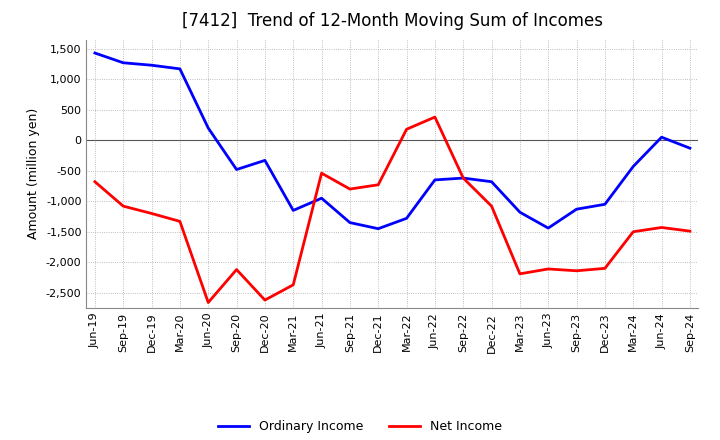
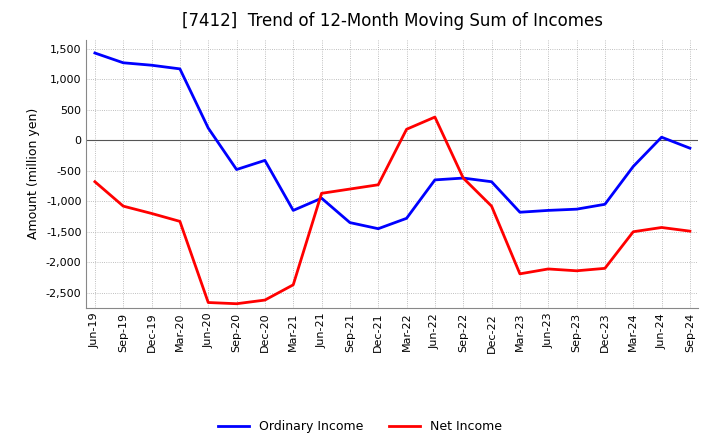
Net Income/Sep-20: -2,120 -> -2,680
Net Income/Jun-21: -540 -> -870
Ordinary Income/Jun-23: -1,440 -> -1,150
